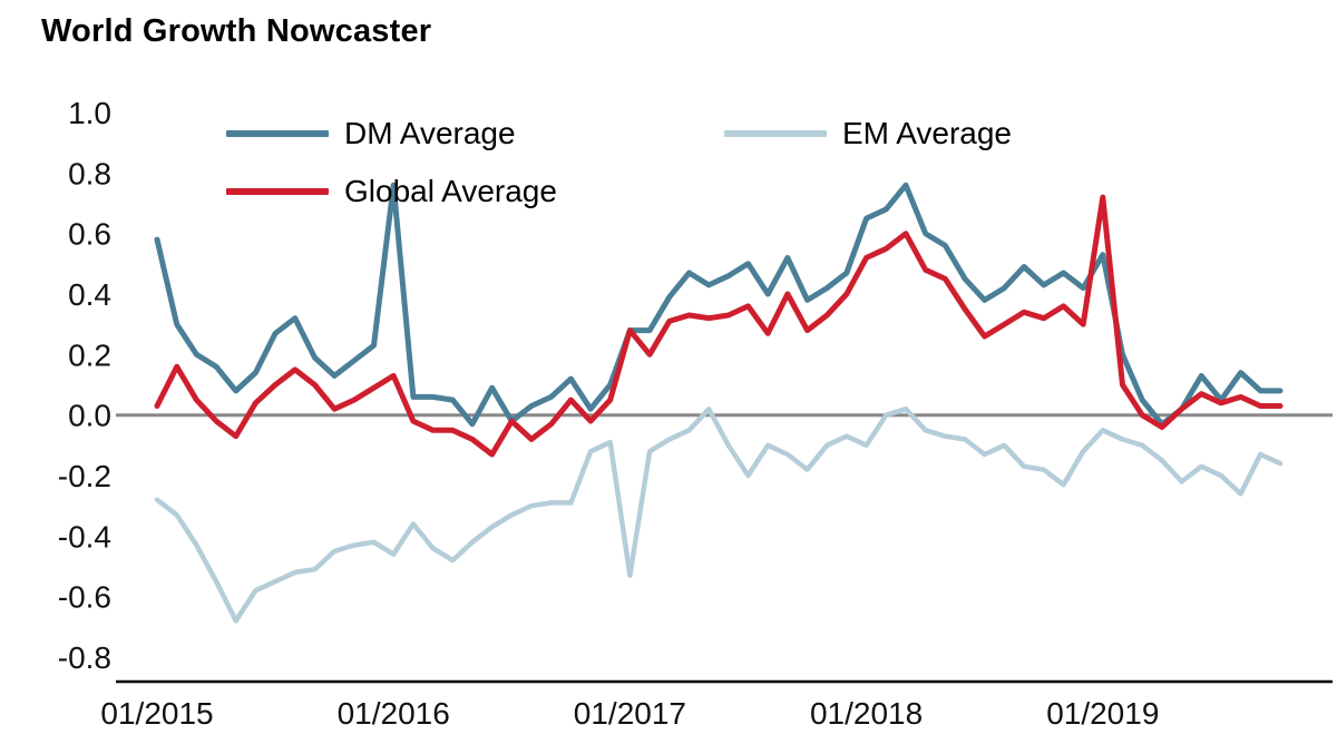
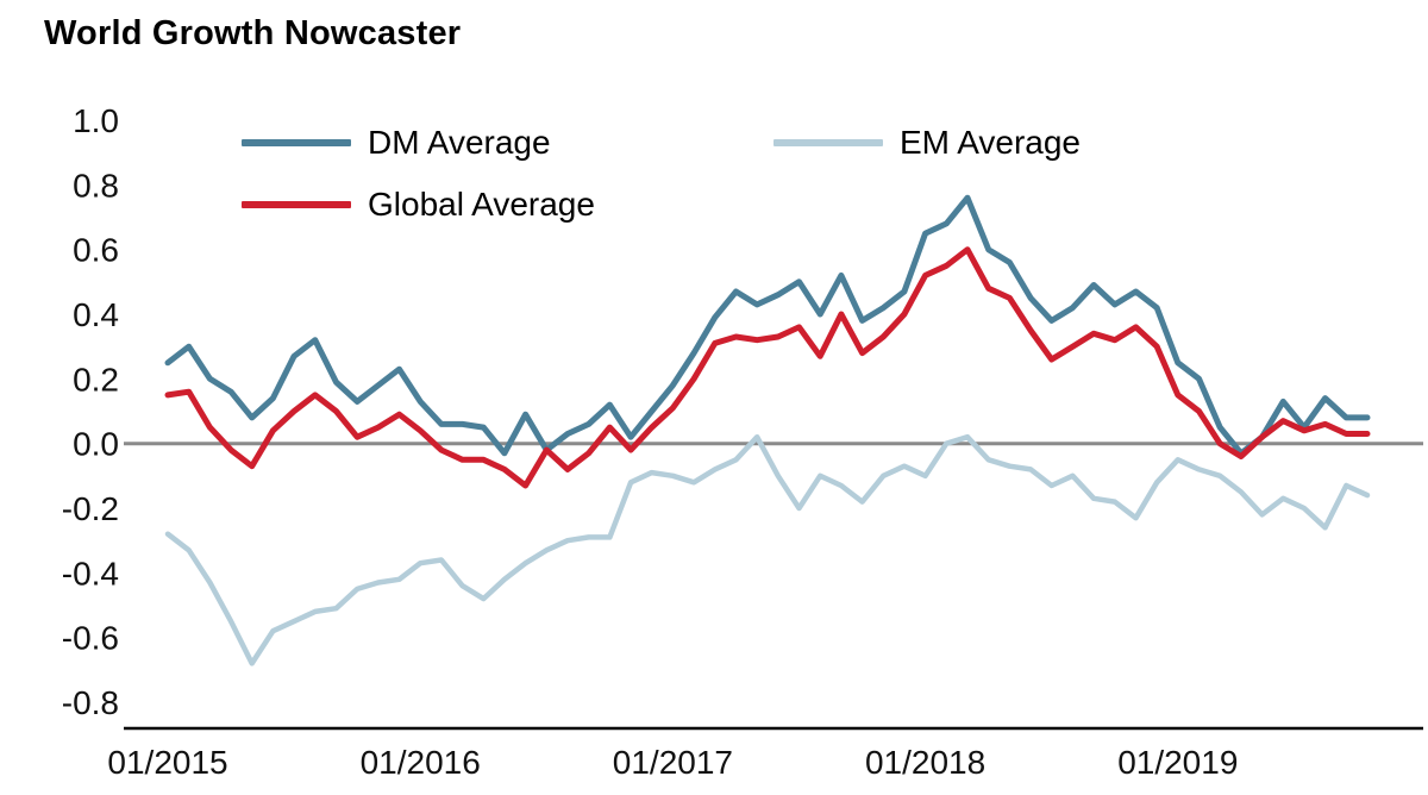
DM Average/01/2015: 0.58 -> 0.25
Global Average/01/2015: 0.03 -> 0.15
DM Average/01/2016: 0.76 -> 0.13
EM Average/01/2016: -0.46 -> -0.37
Global Average/01/2016: 0.13 -> 0.04
DM Average/01/2017: 0.28 -> 0.18
EM Average/01/2017: -0.53 -> -0.10
Global Average/01/2017: 0.28 -> 0.11
DM Average/01/2019: 0.53 -> 0.25
Global Average/01/2019: 0.72 -> 0.15
